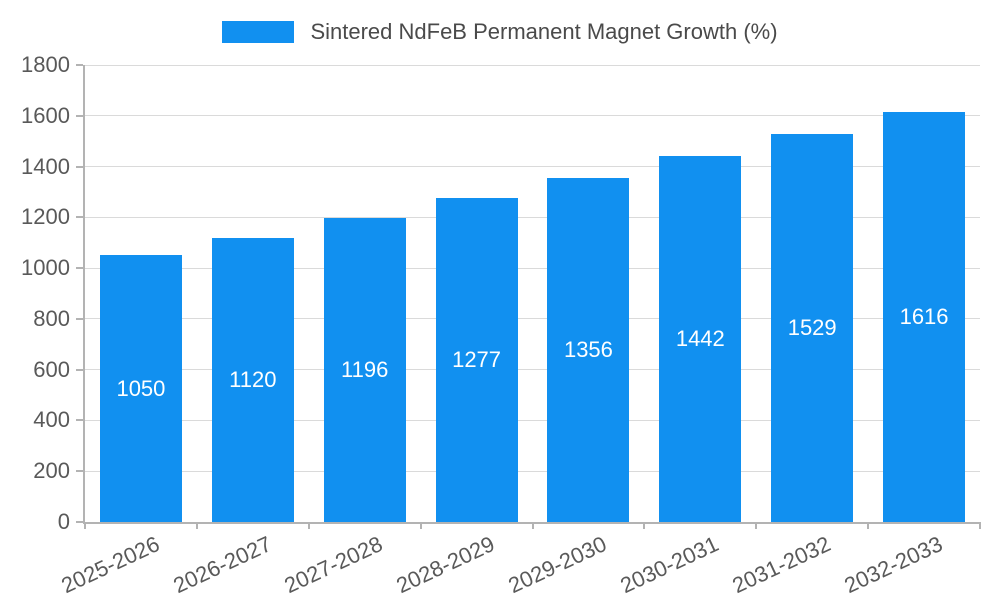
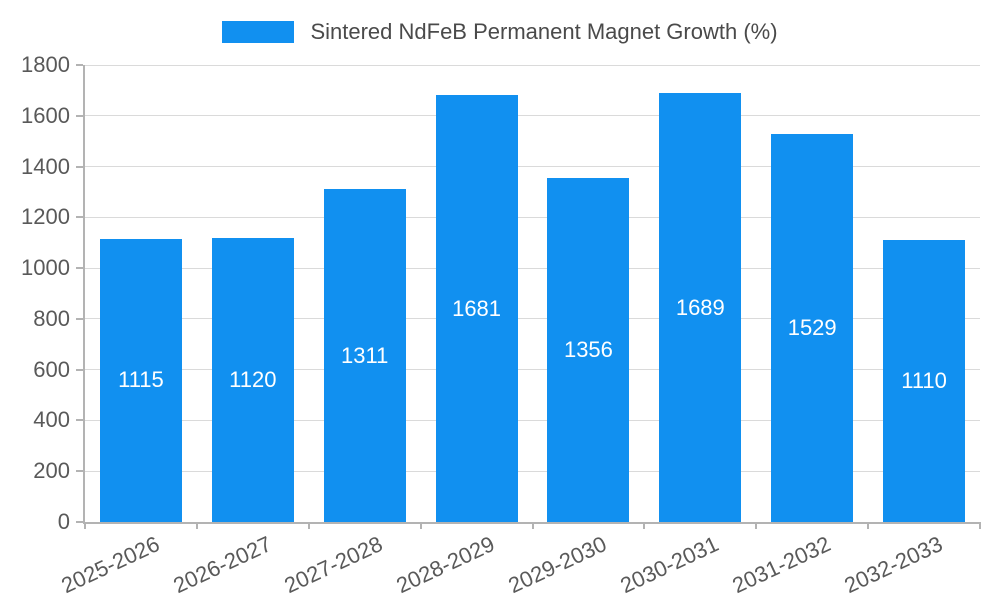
2025-2026: 1050 -> 1115
2027-2028: 1196 -> 1311
2028-2029: 1277 -> 1681
2030-2031: 1442 -> 1689
2032-2033: 1616 -> 1110
